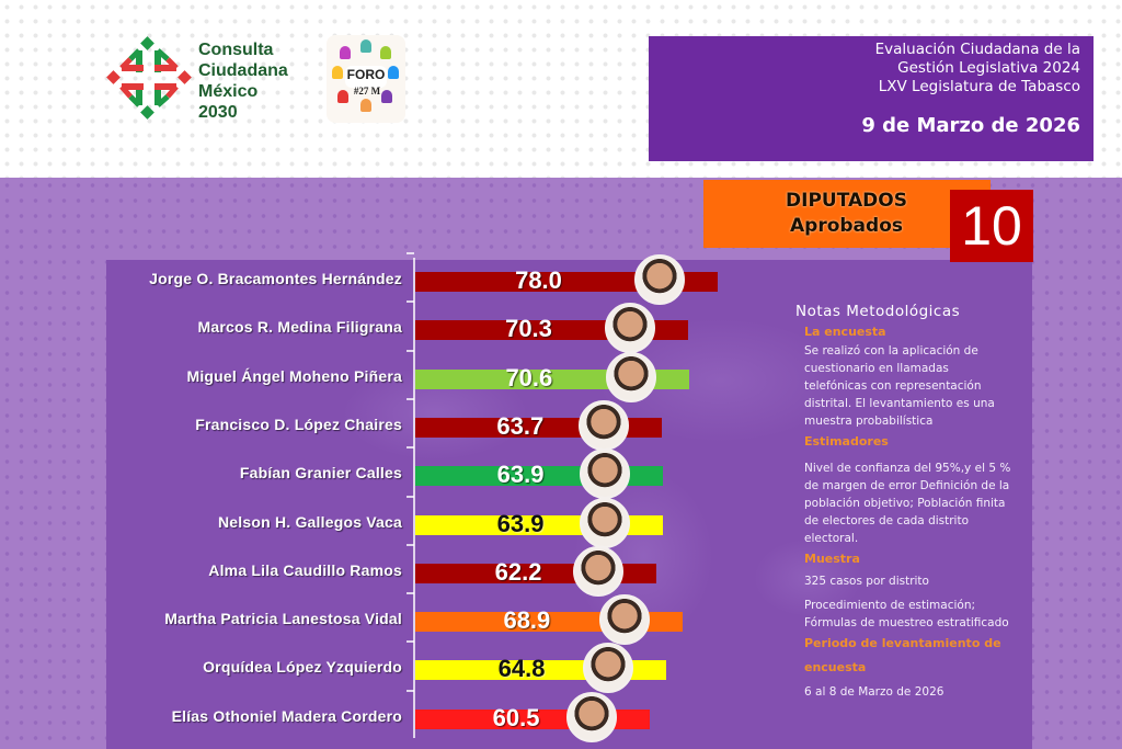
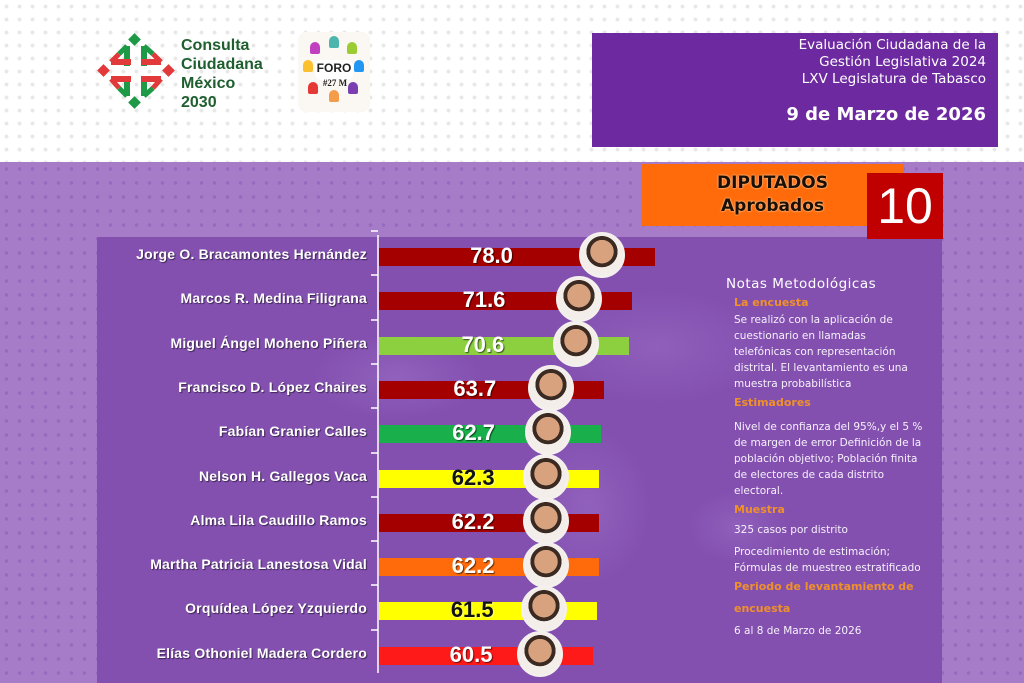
Marcos R. Medina Filigrana: 70.3 -> 71.6
Fabían Granier Calles: 63.9 -> 62.7
Nelson H. Gallegos Vaca: 63.9 -> 62.3
Martha Patricia Lanestosa Vidal: 68.9 -> 62.2
Orquídea López Yzquierdo: 64.8 -> 61.5
